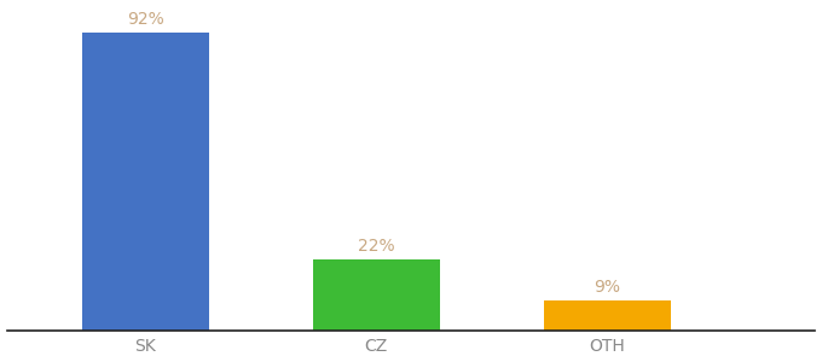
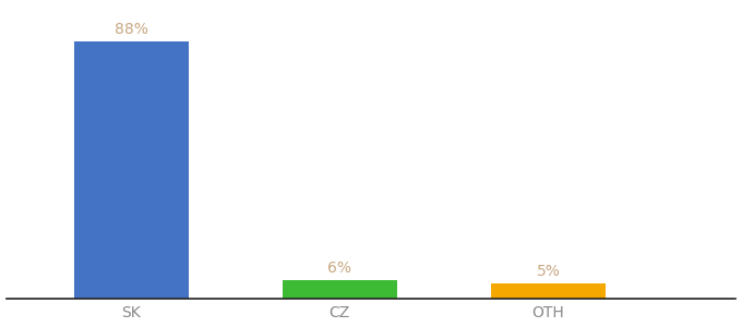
SK: 92% -> 88%
CZ: 22% -> 6%
OTH: 9% -> 5%
